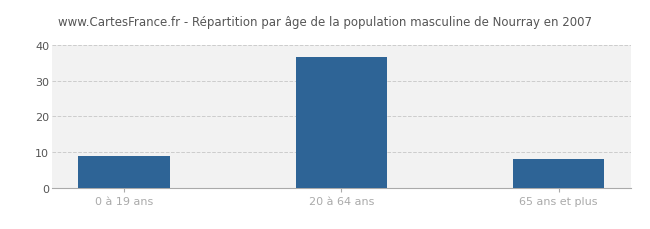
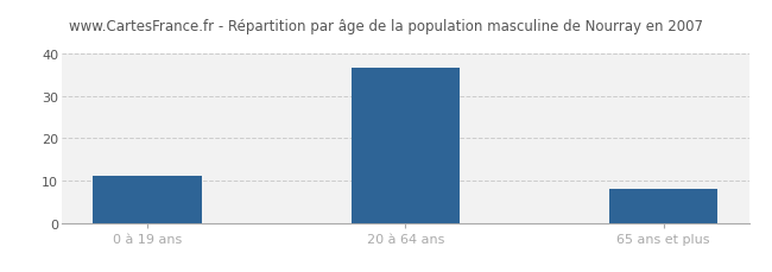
0 à 19 ans: 9.0 -> 11.0
